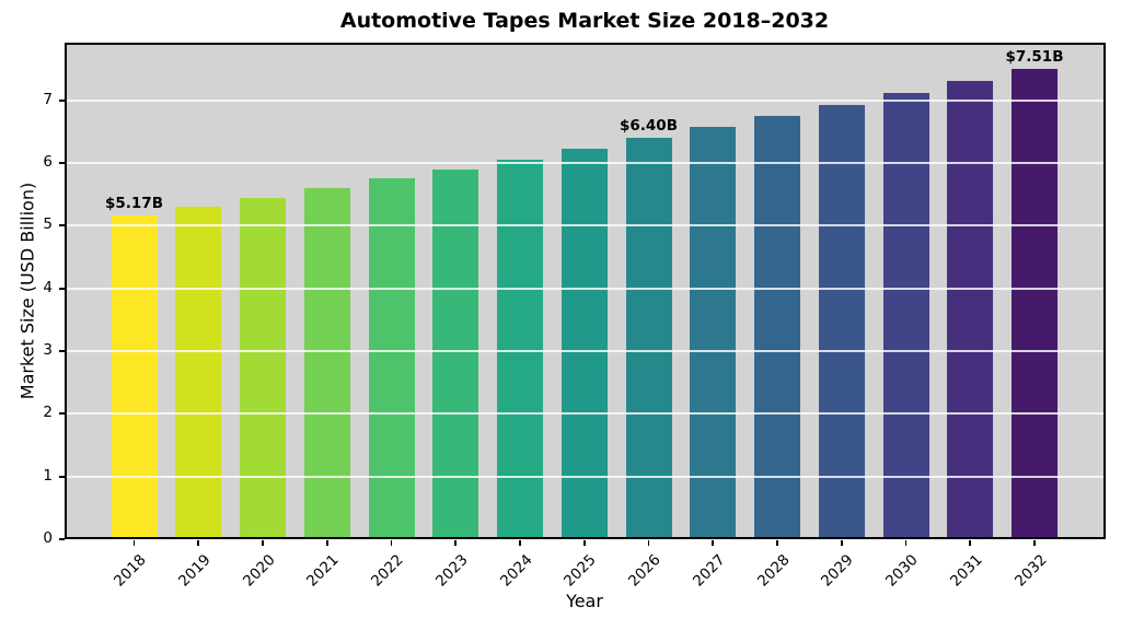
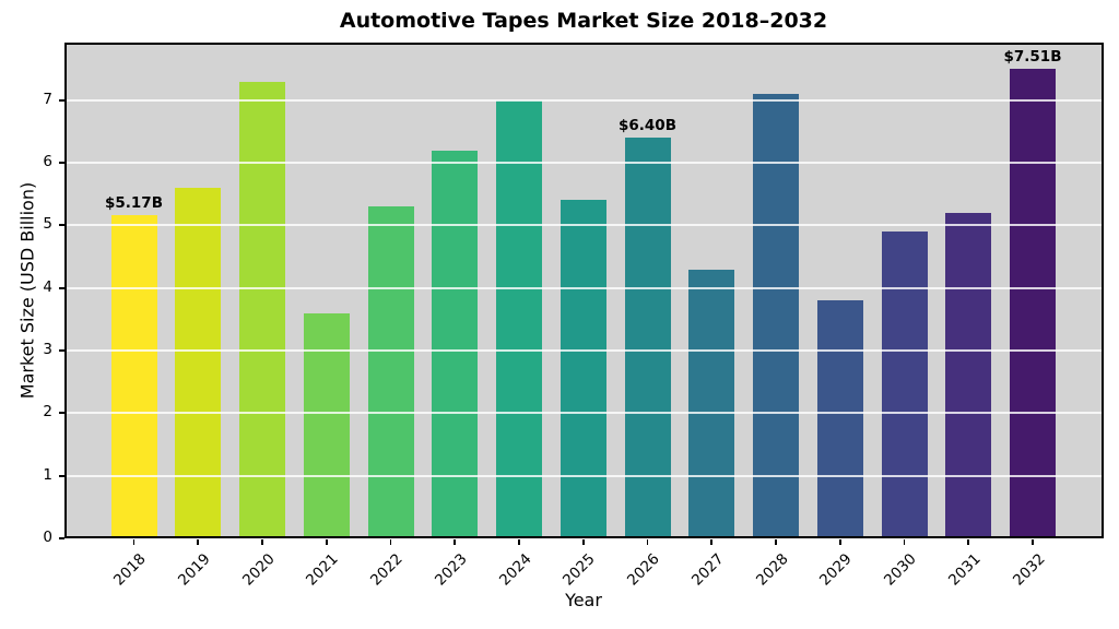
2019: 5.3 -> 5.6
2020: 5.5 -> 7.3
2021: 5.6 -> 3.6
2022: 5.8 -> 5.3
2023: 5.9 -> 6.2
2024: 6.1 -> 7.0
2025: 6.2 -> 5.4
2027: 6.6 -> 4.3
2028: 6.8 -> 7.1
2029: 6.9 -> 3.8
2030: 7.1 -> 4.9
2031: 7.3 -> 5.2
